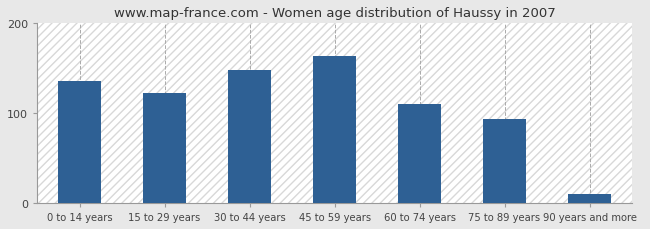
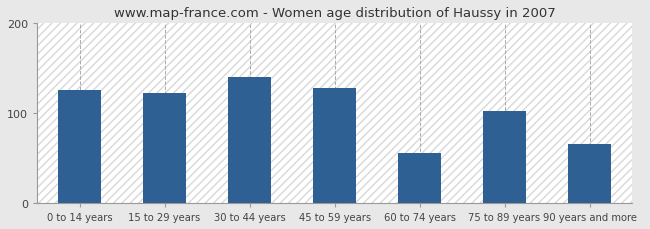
0 to 14 years: 135 -> 126
30 to 44 years: 148 -> 140
45 to 59 years: 163 -> 128
60 to 74 years: 110 -> 56
75 to 89 years: 93 -> 102
90 years and more: 10 -> 66
